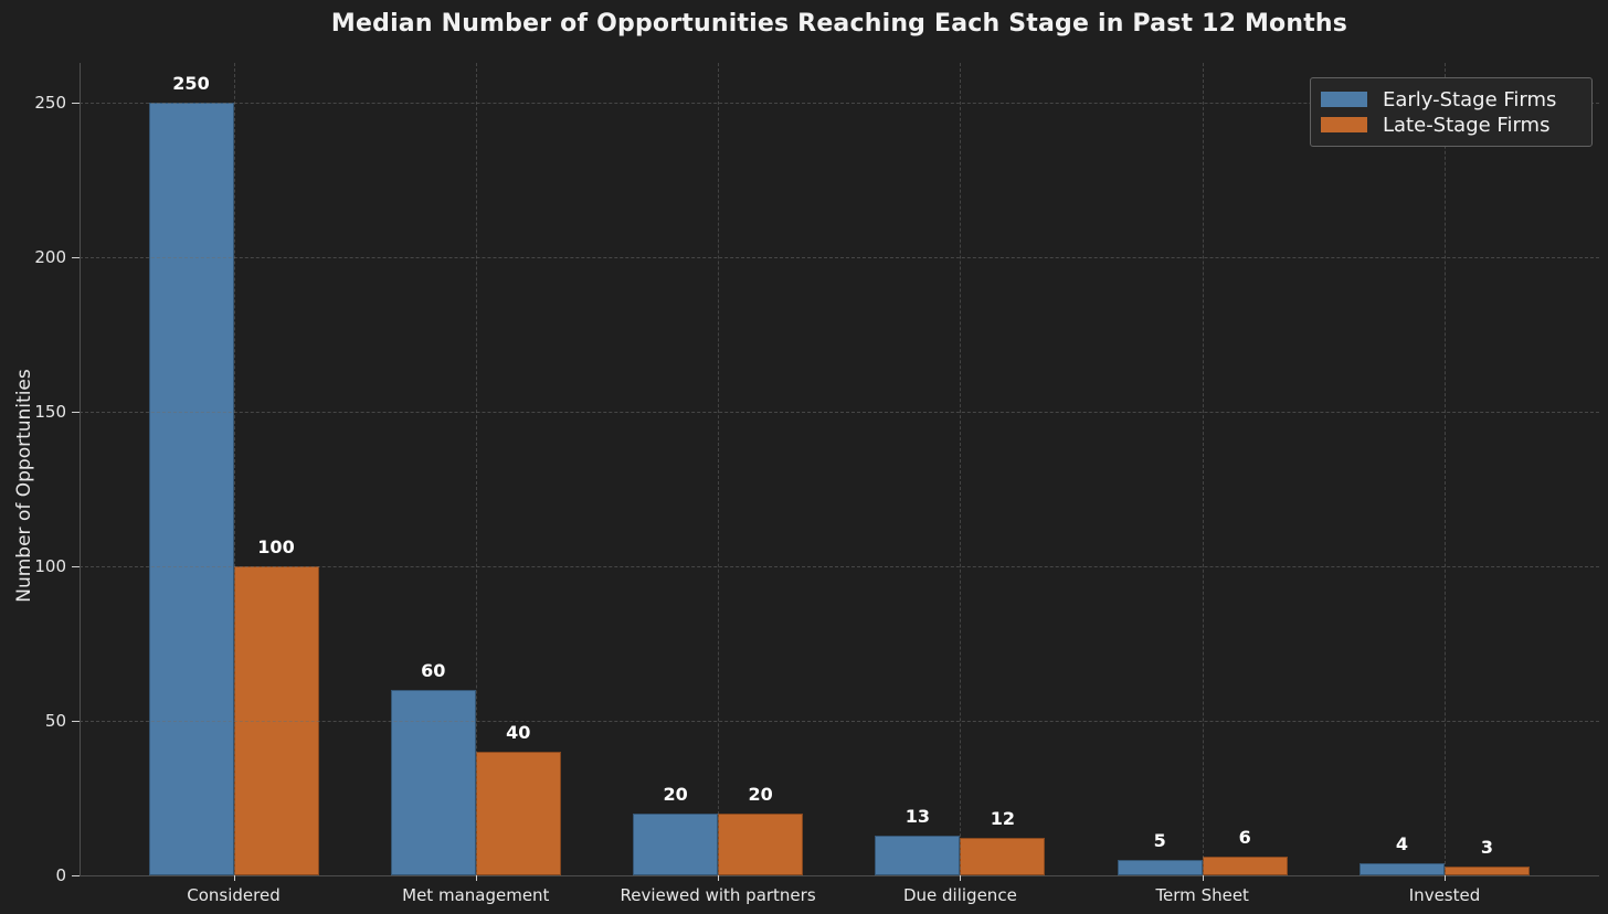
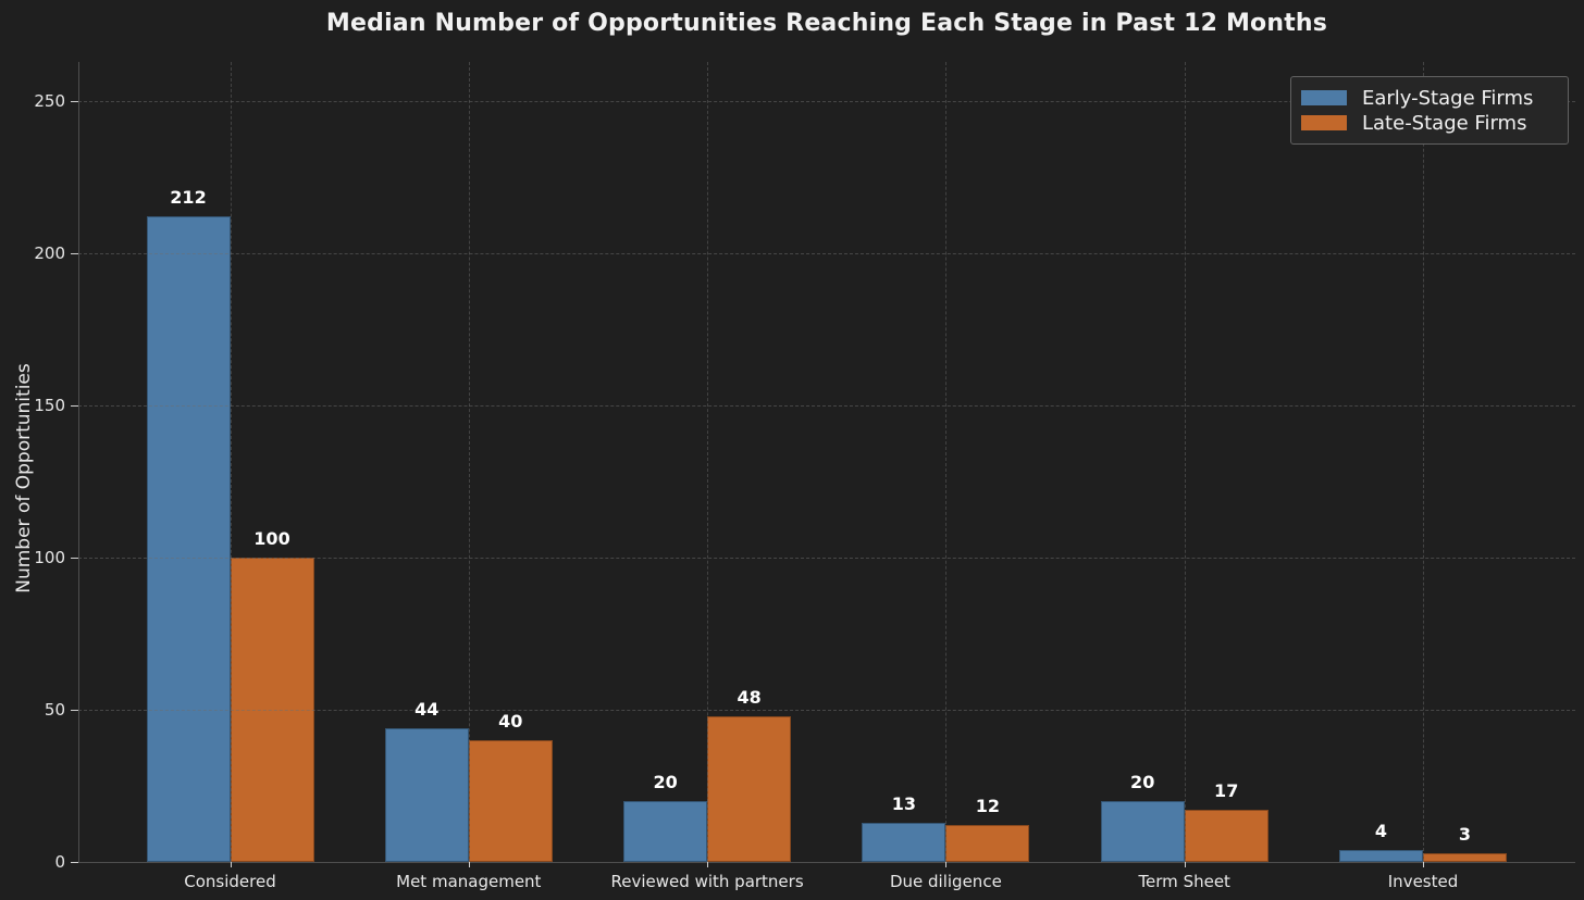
Early-Stage Firms/Considered: 250 -> 212
Early-Stage Firms/Met management: 60 -> 44
Late-Stage Firms/Reviewed with partners: 20 -> 48
Early-Stage Firms/Term Sheet: 5 -> 20
Late-Stage Firms/Term Sheet: 6 -> 17
